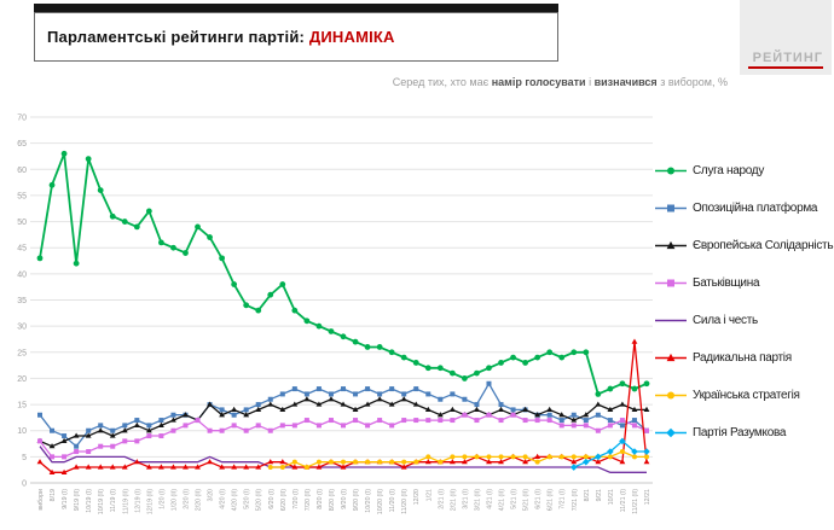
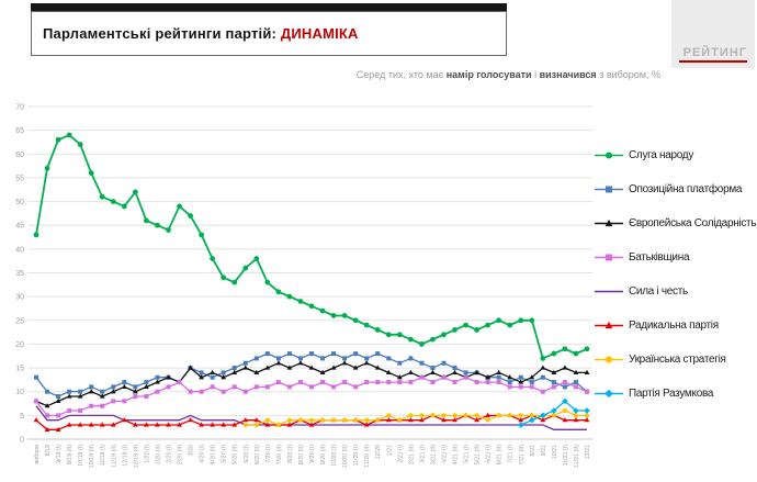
Слуга народу/9/19 (ІІ): 42 -> 64
Опозиційна платформа/9/19 (ІІ): 7 -> 10
Опозиційна платформа/4/21 (І): 19 -> 16
Радикальна партія/11/21 (ІІ): 27 -> 4
